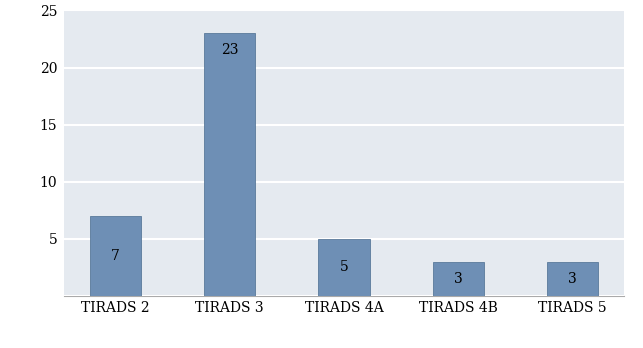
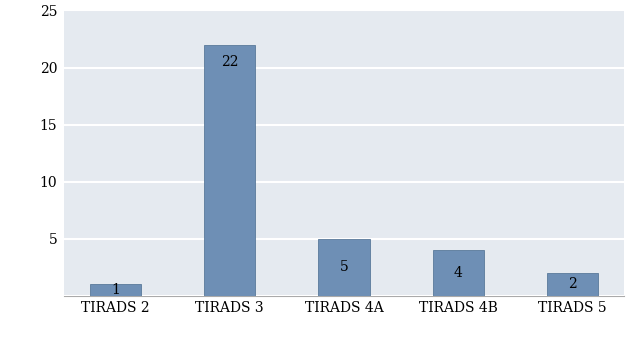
TIRADS 2: 7 -> 1
TIRADS 3: 23 -> 22
TIRADS 4B: 3 -> 4
TIRADS 5: 3 -> 2
